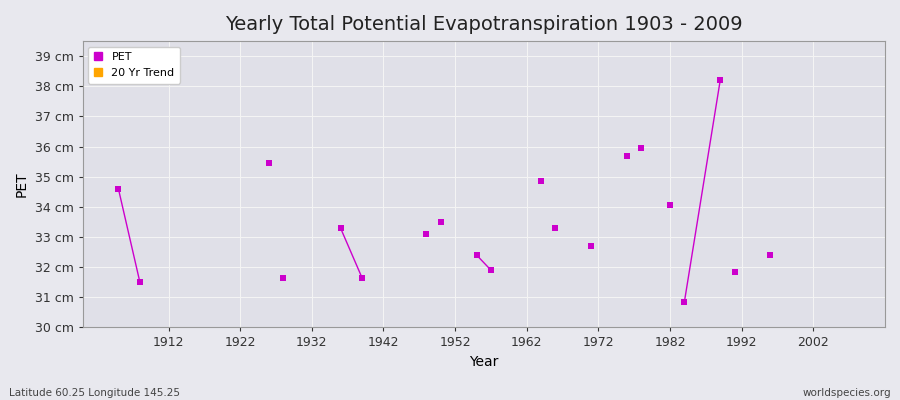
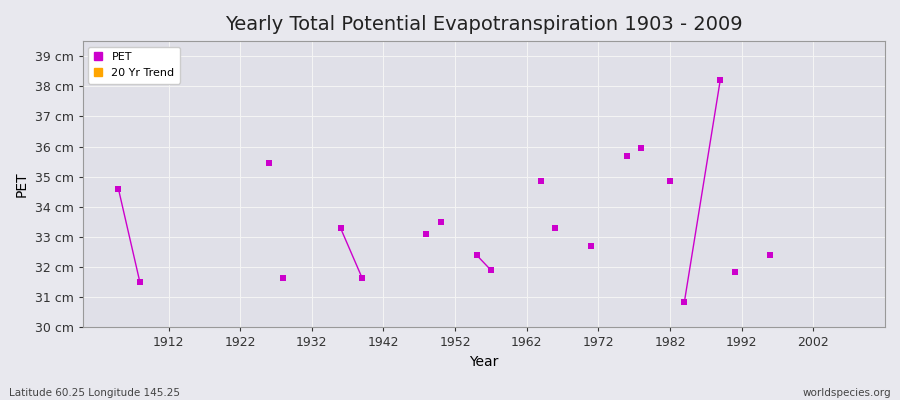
1982: 34.05 cm -> 34.85 cm
